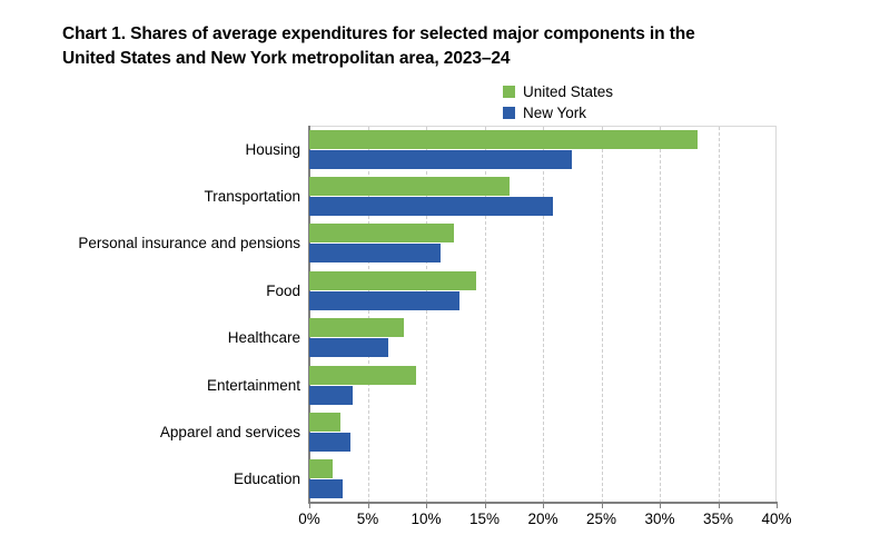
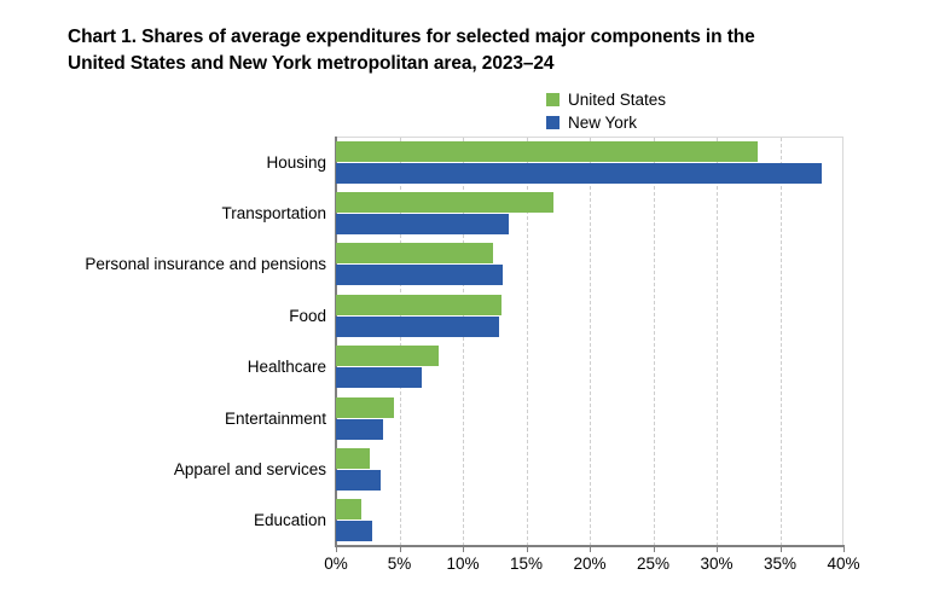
New York/Housing: 22.5% -> 38.3%
New York/Transportation: 20.9% -> 13.6%
New York/Personal insurance and pensions: 11.2% -> 13.1%
United States/Food: 14.3% -> 13.0%
United States/Entertainment: 9.1% -> 4.6%
